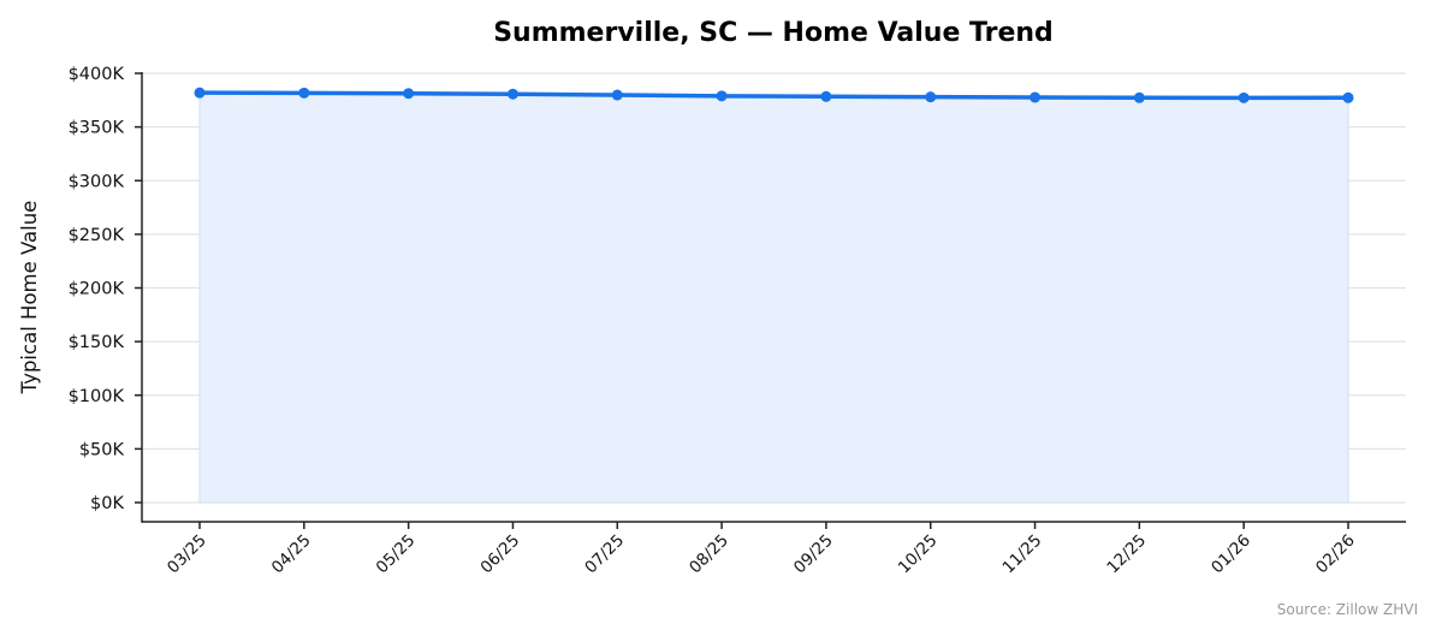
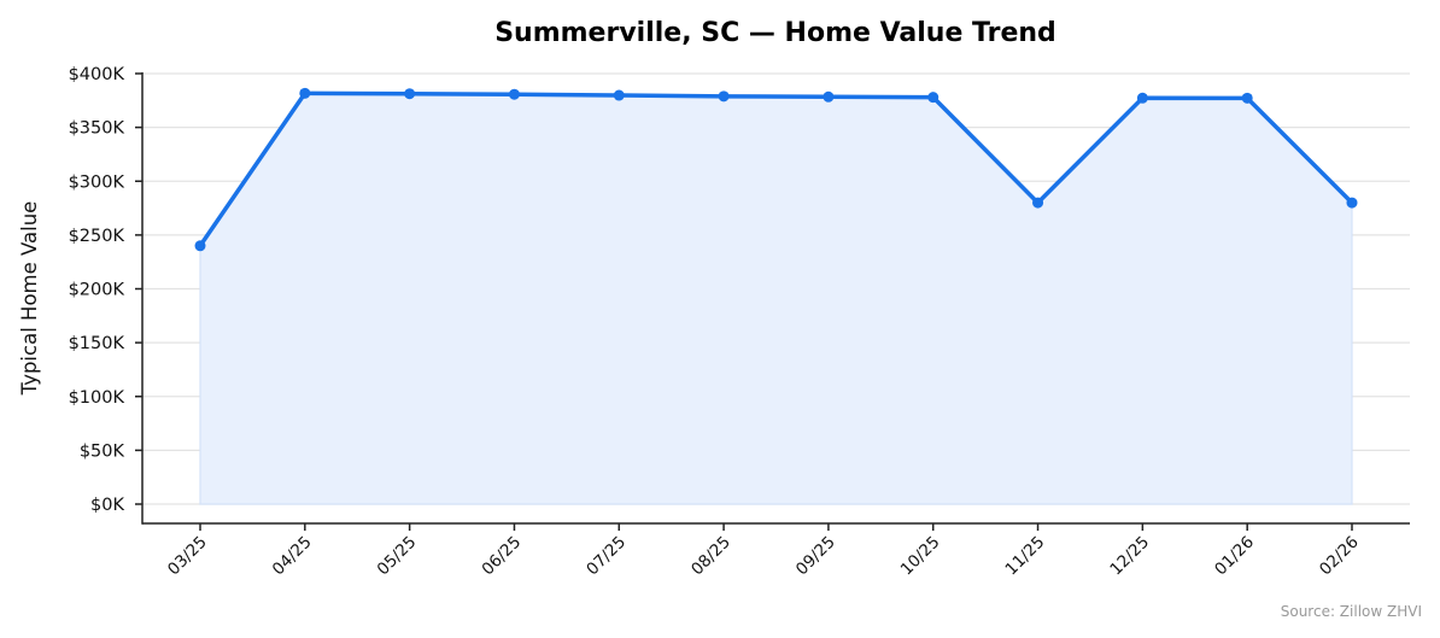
03/25: $380K -> $240K
11/25: $380K -> $280K
02/26: $380K -> $280K
